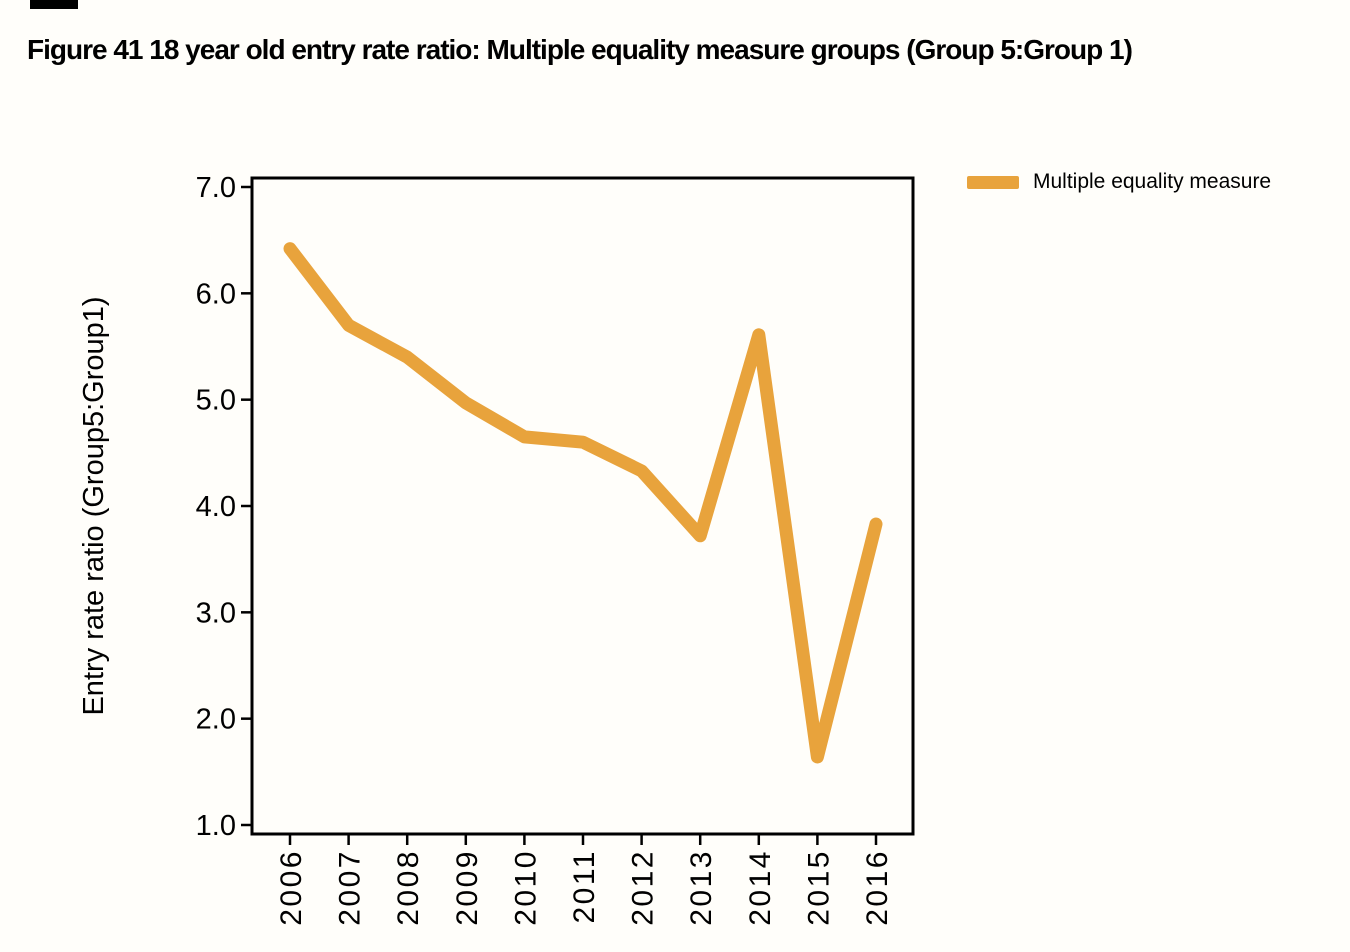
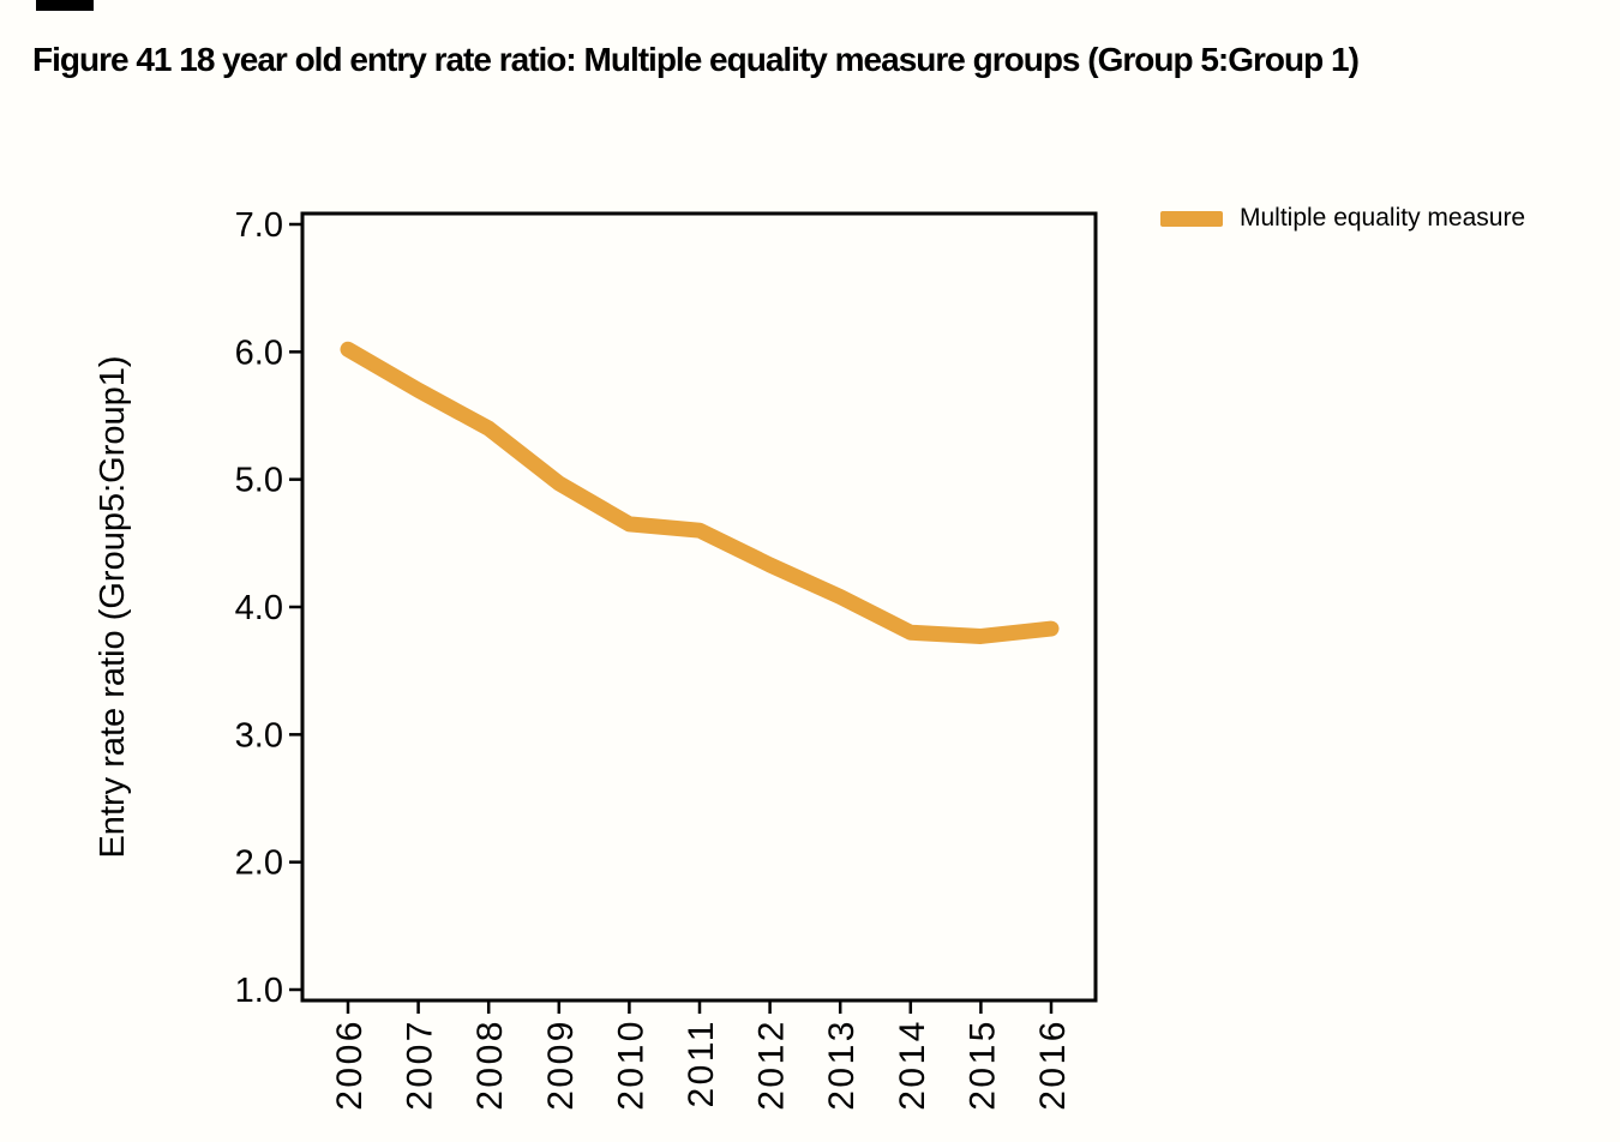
2006: 6.42 -> 6.02
2013: 3.72 -> 4.08
2014: 5.61 -> 3.80
2015: 1.64 -> 3.77
